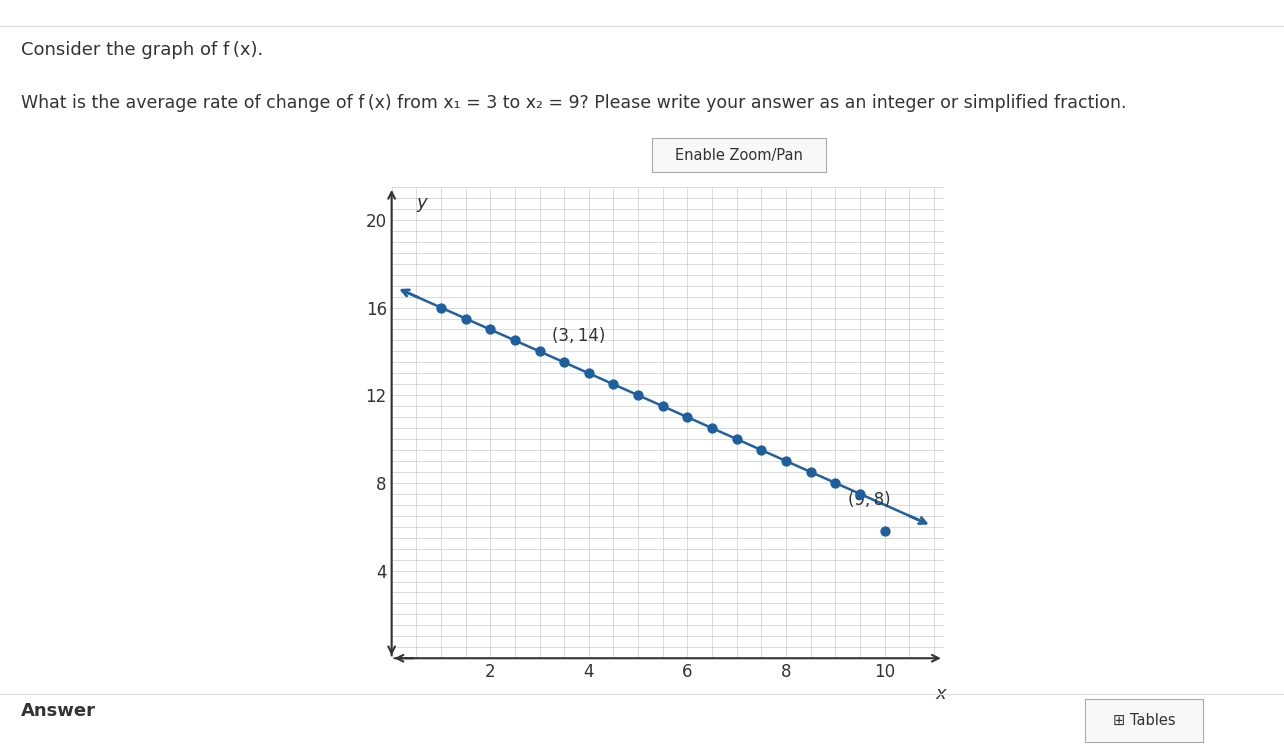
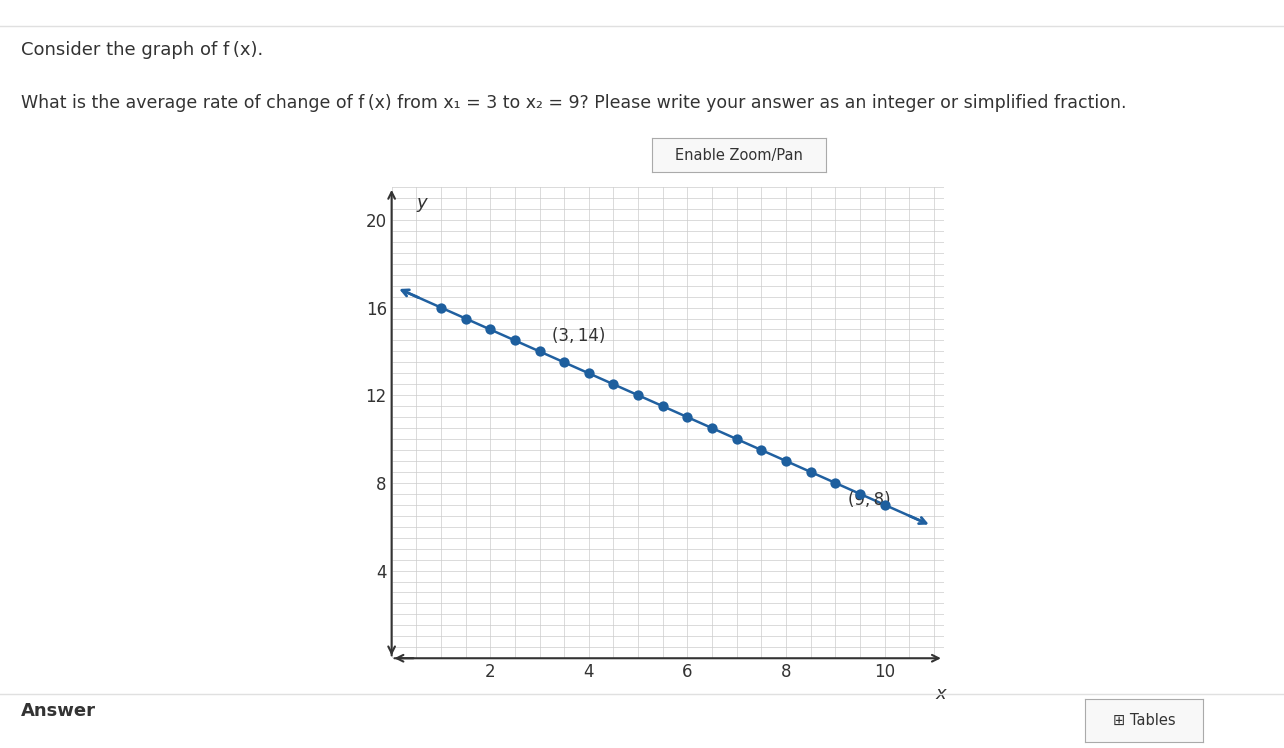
10: 5.8 -> 7.0
